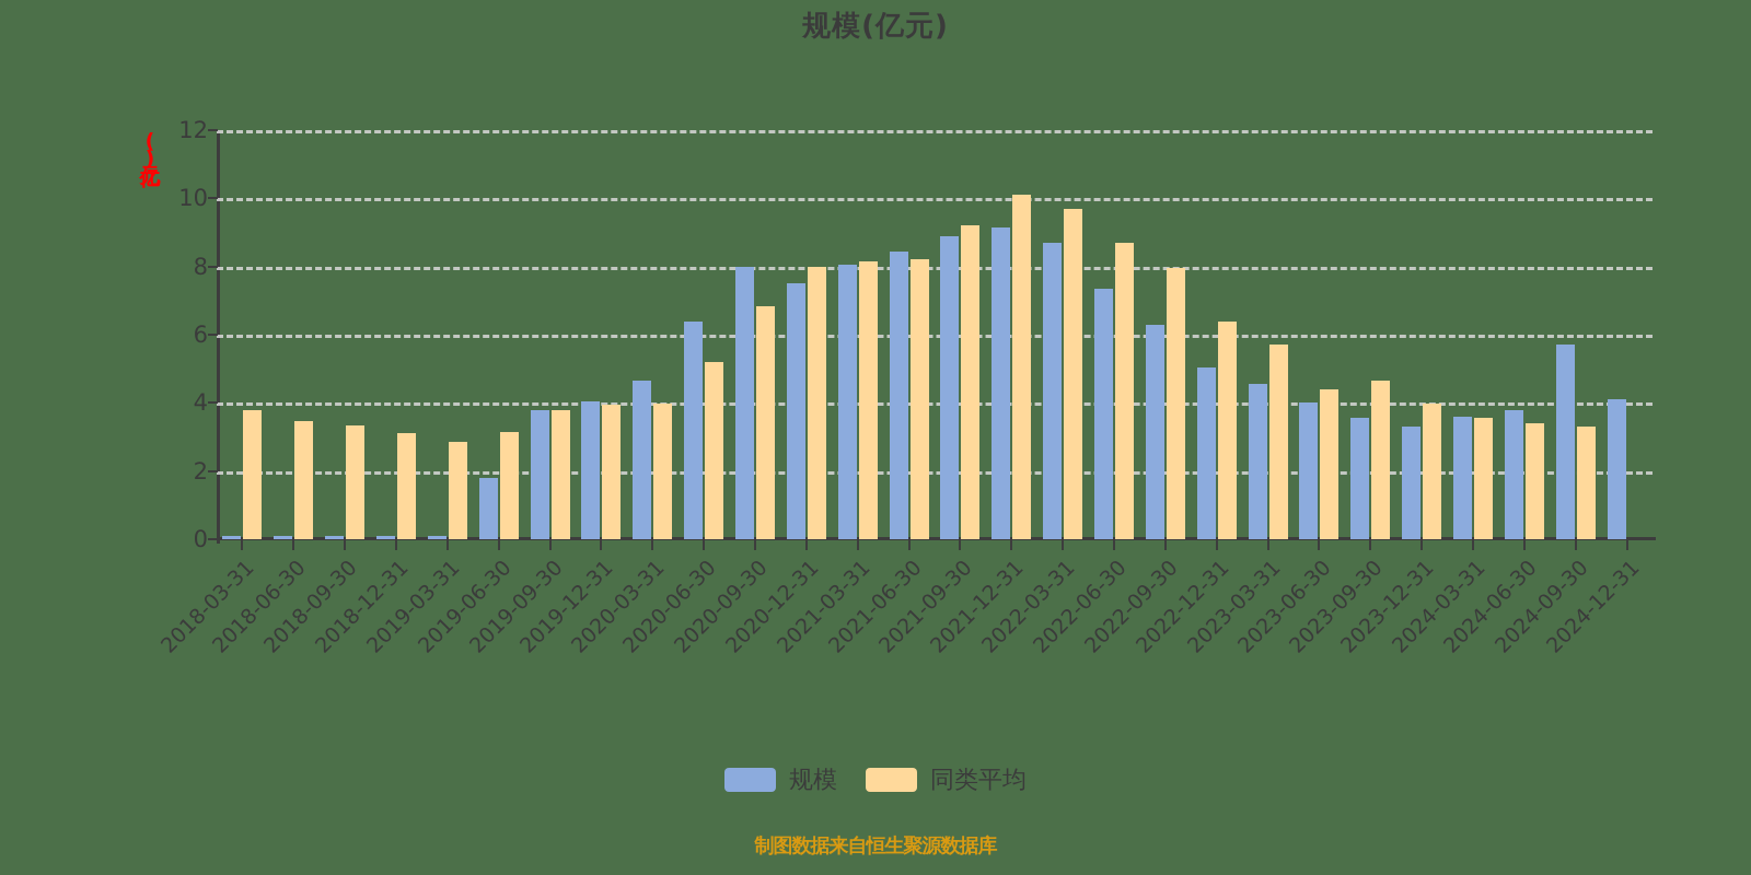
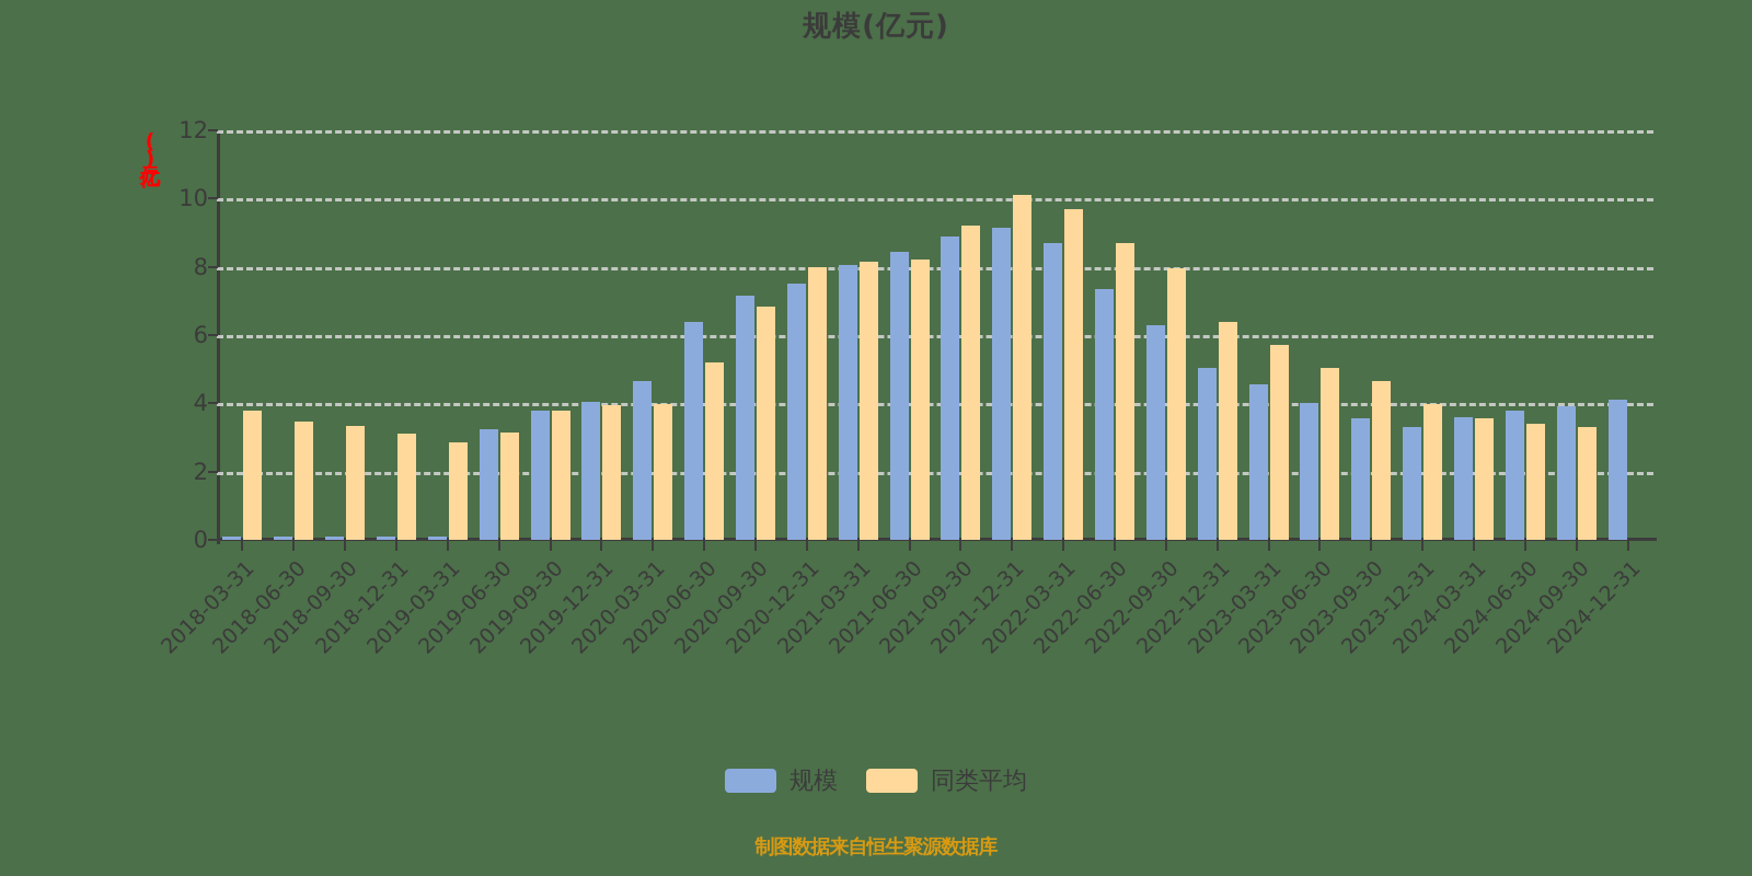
规模/2019-06-30: 1.8 -> 3.2
规模/2020-09-30: 8.0 -> 7.2
同类平均/2023-06-30: 4.4 -> 5.0
规模/2024-09-30: 5.7 -> 3.9
